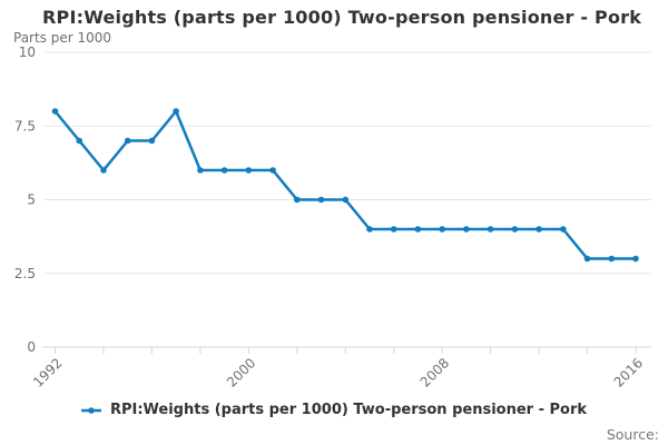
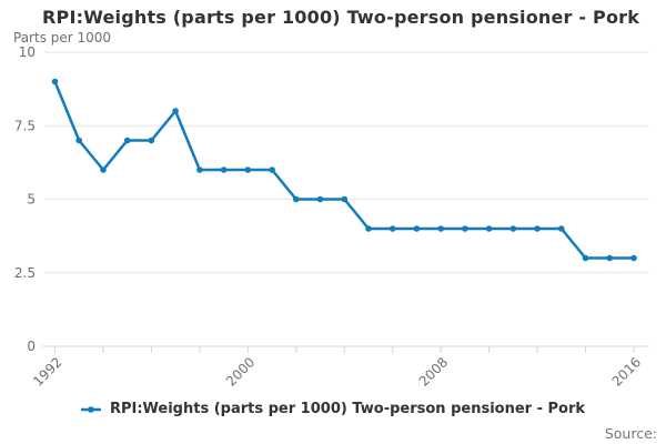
1992: 8 -> 9
